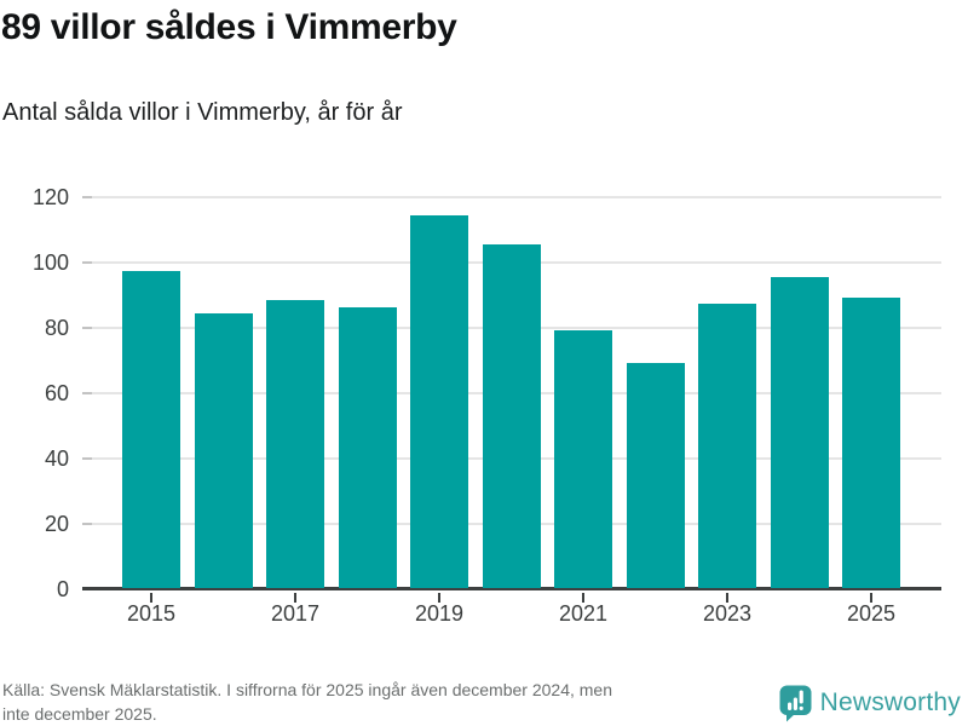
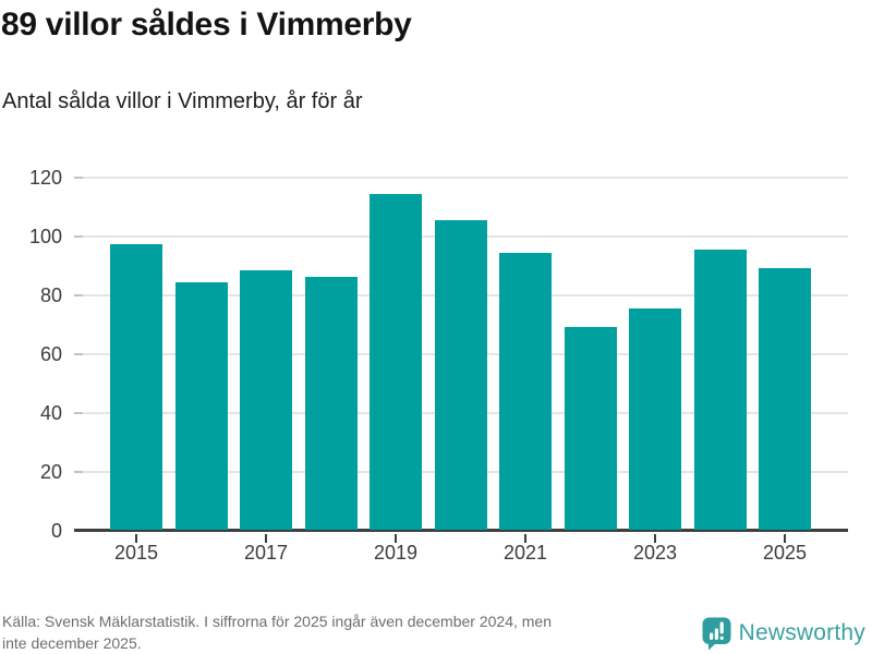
2021: 79 -> 94
2023: 87 -> 75
